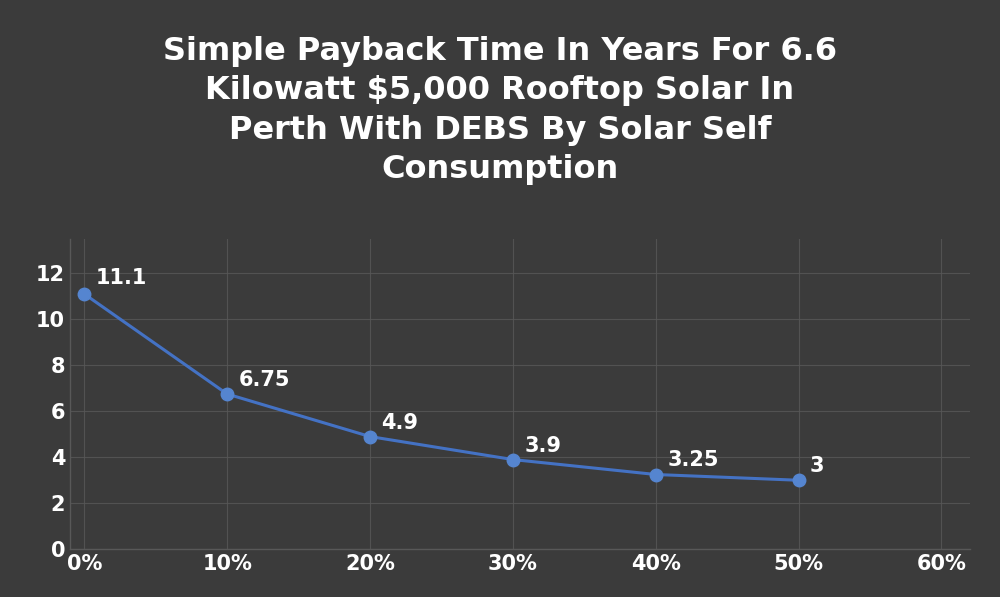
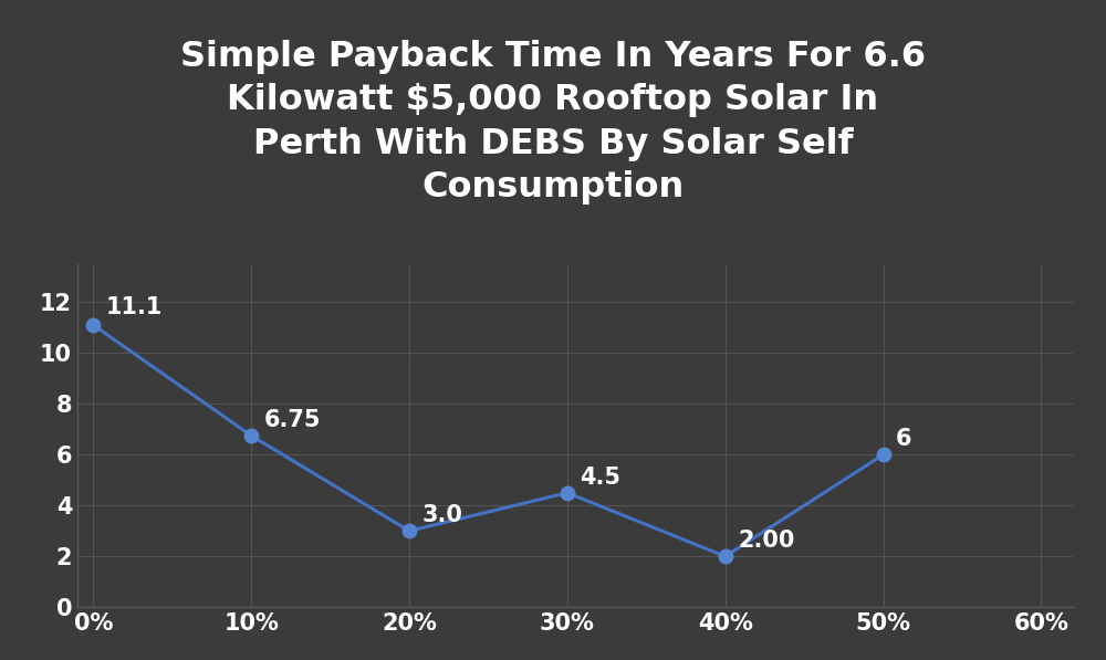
20%: 4.9 -> 3.0
30%: 3.9 -> 4.5
40%: 3.25 -> 2.00
50%: 3 -> 6
